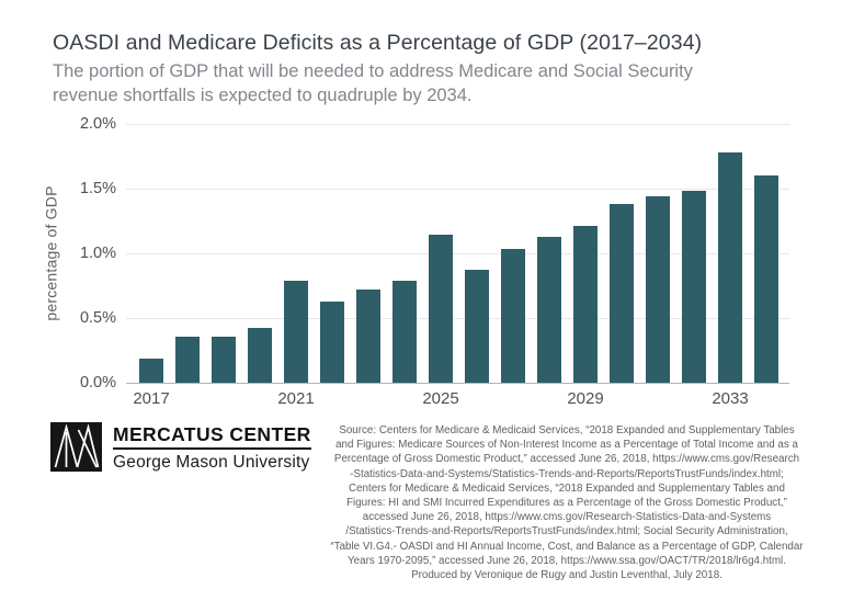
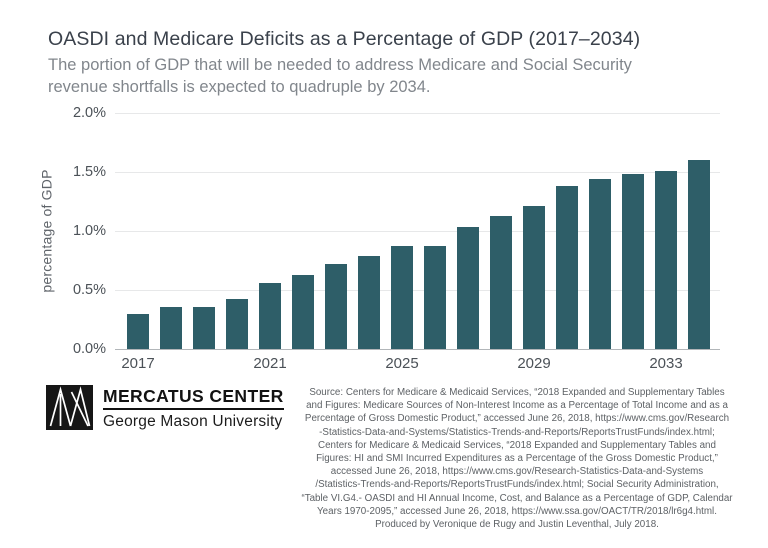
2017: 0.19% -> 0.30%
2021: 0.79% -> 0.56%
2025: 1.14% -> 0.87%
2033: 1.78% -> 1.51%
